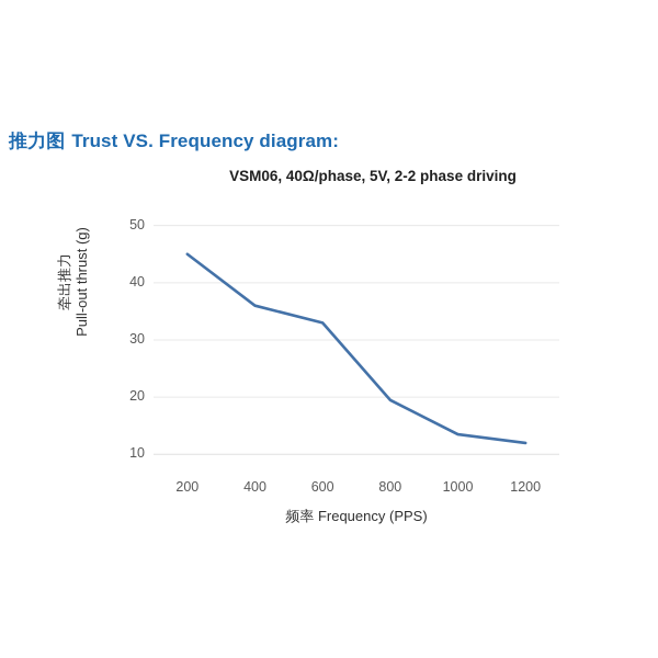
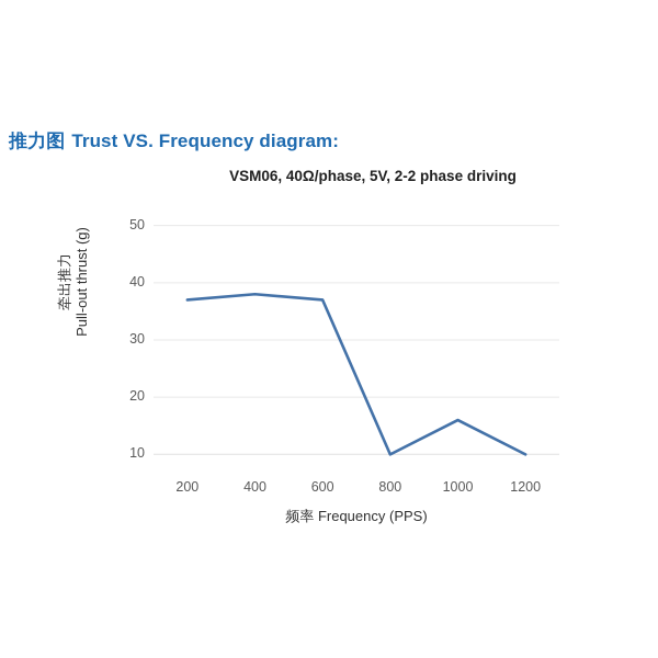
200: 45 -> 37
400: 36 -> 38
600: 33 -> 37
800: 20 -> 10
1000: 14 -> 16
1200: 12 -> 10
